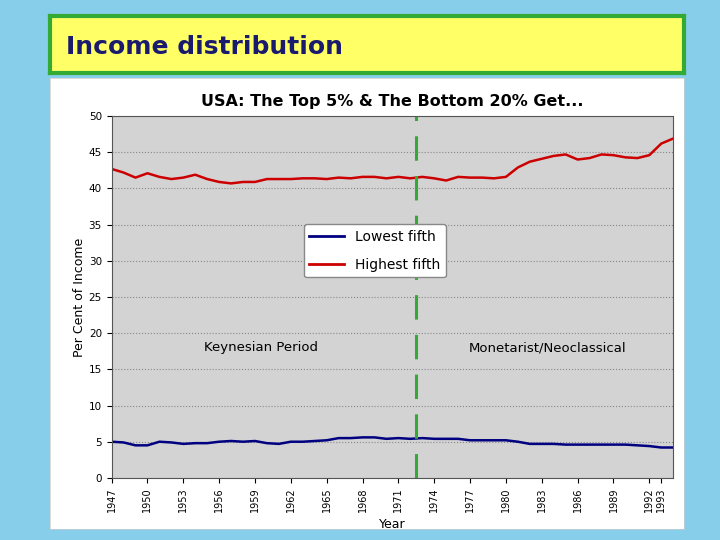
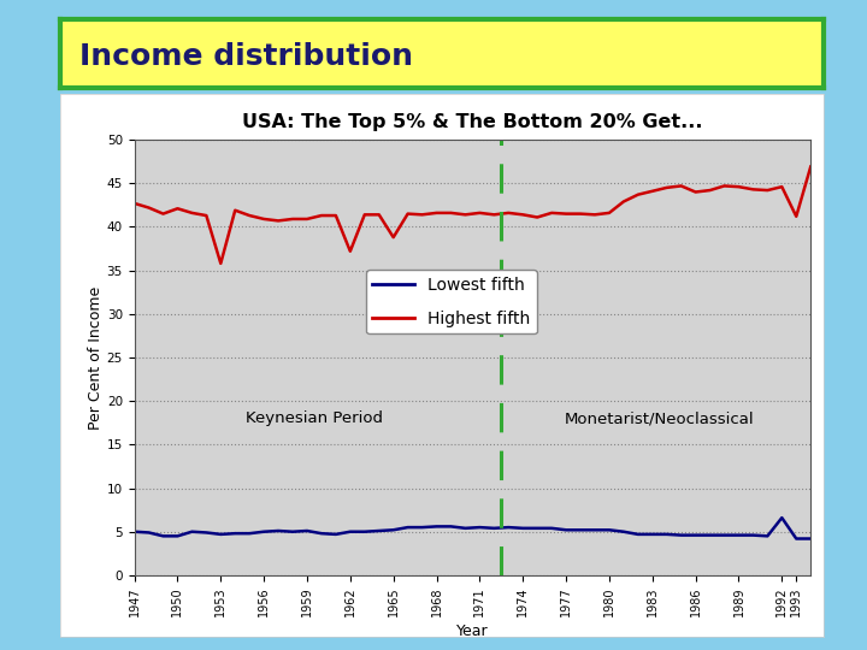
Highest fifth/1953: 41.5 -> 35.8
Highest fifth/1962: 41.3 -> 37.2
Highest fifth/1965: 41.3 -> 38.8
Lowest fifth/1992: 4.4 -> 6.6
Highest fifth/1993: 46.2 -> 41.2
